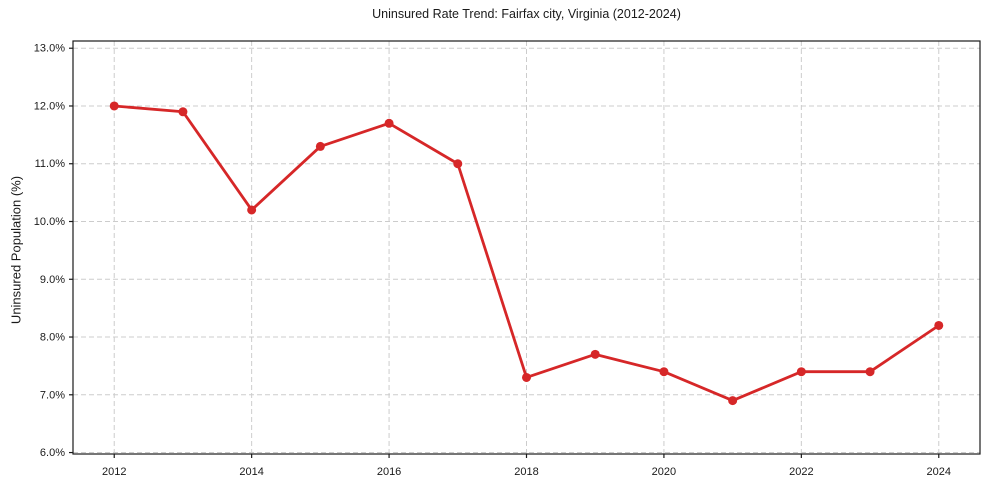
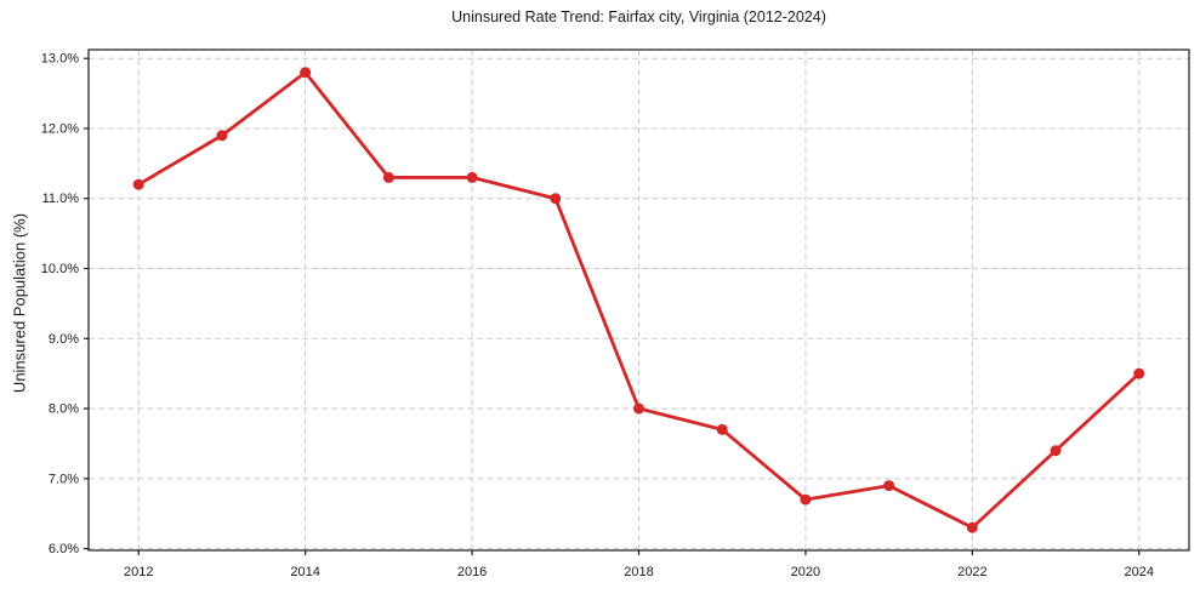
2012: 12.0% -> 11.2%
2014: 10.2% -> 12.8%
2016: 11.7% -> 11.3%
2018: 7.3% -> 8.0%
2020: 7.4% -> 6.7%
2022: 7.4% -> 6.3%
2024: 8.2% -> 8.5%
